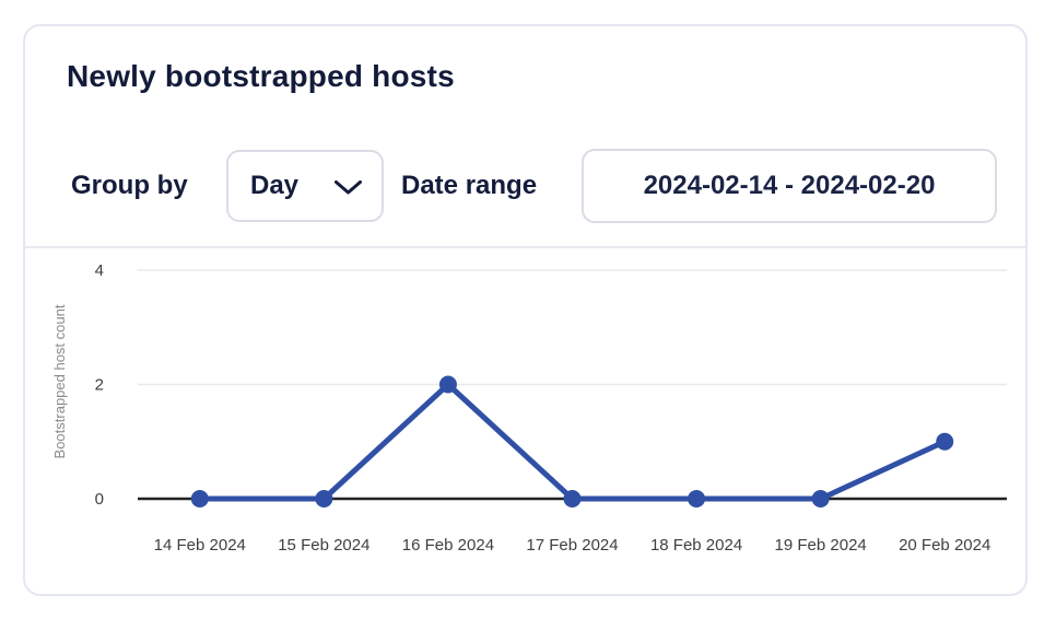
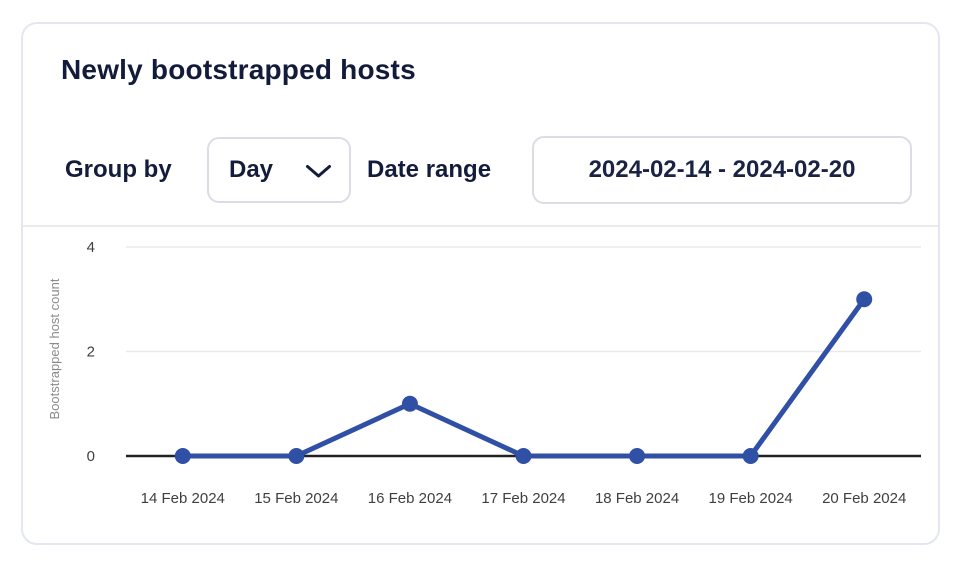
16 Feb 2024: 2 -> 1
20 Feb 2024: 1 -> 3
